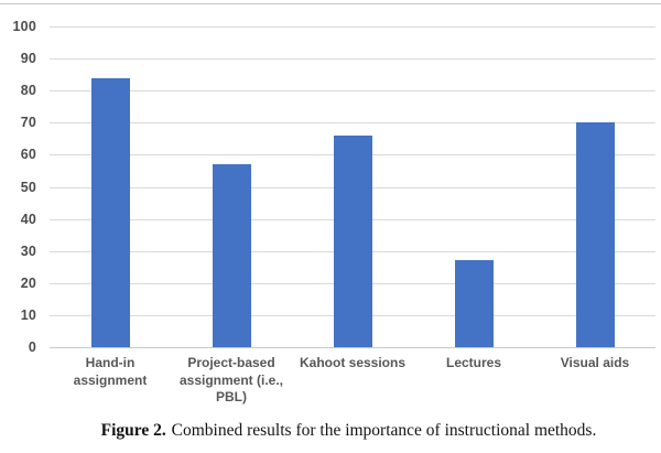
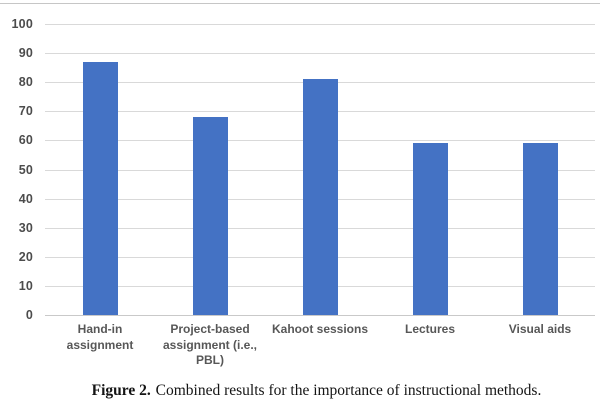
Hand-in assignment: 84 -> 87
Project-based assignment (i.e., PBL): 57 -> 68
Kahoot sessions: 66 -> 81
Lectures: 27 -> 59
Visual aids: 70 -> 59
